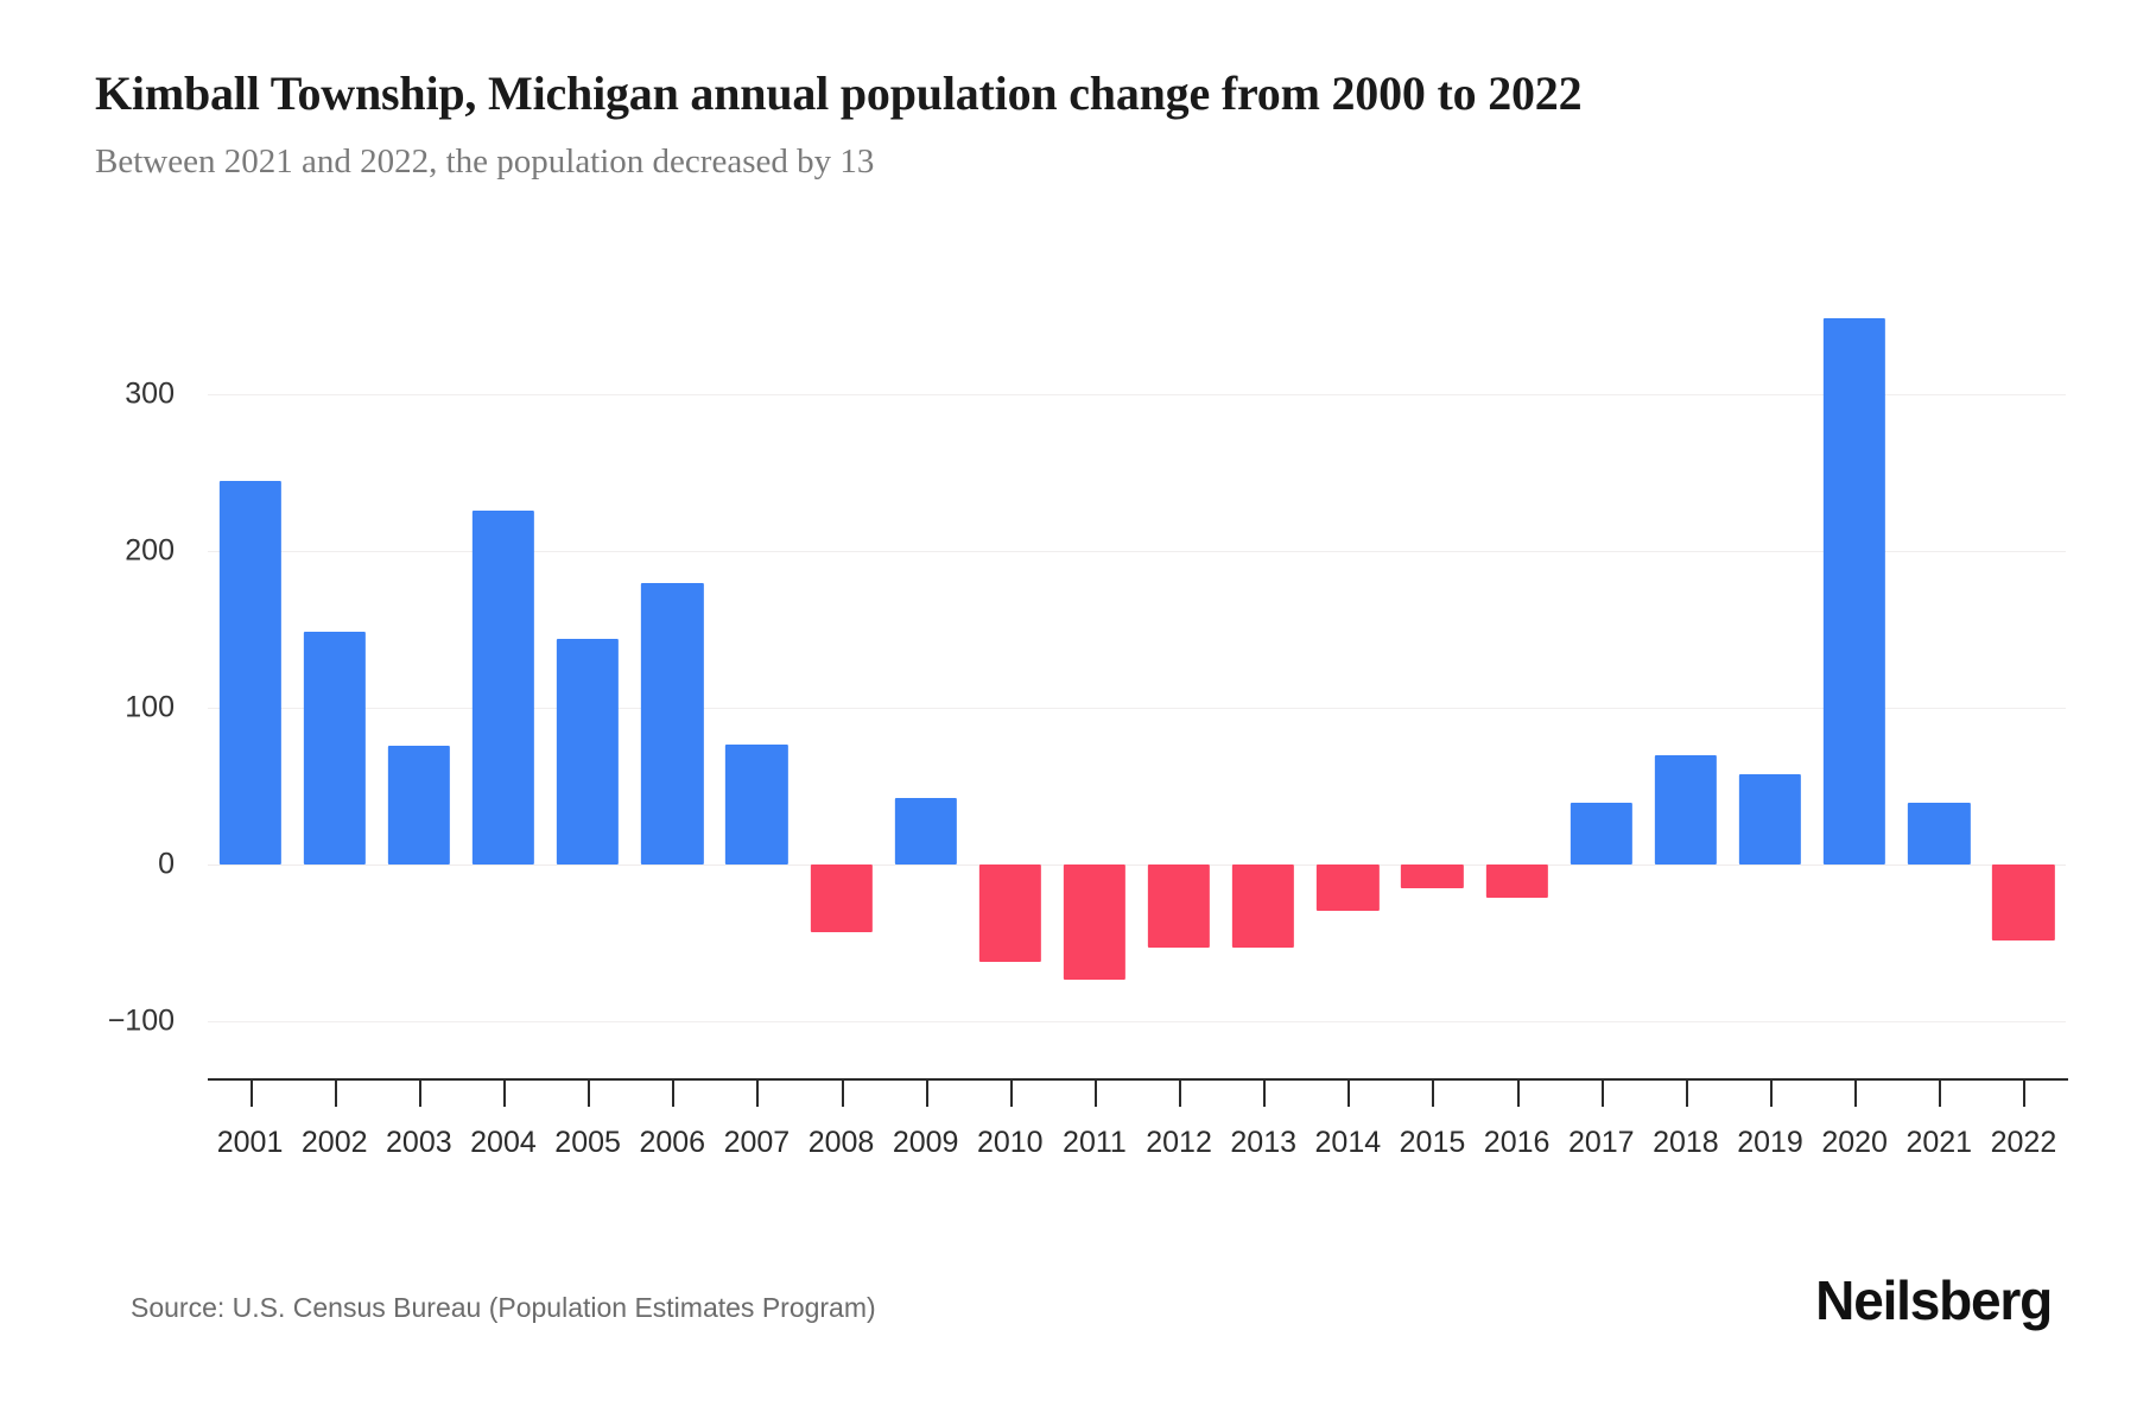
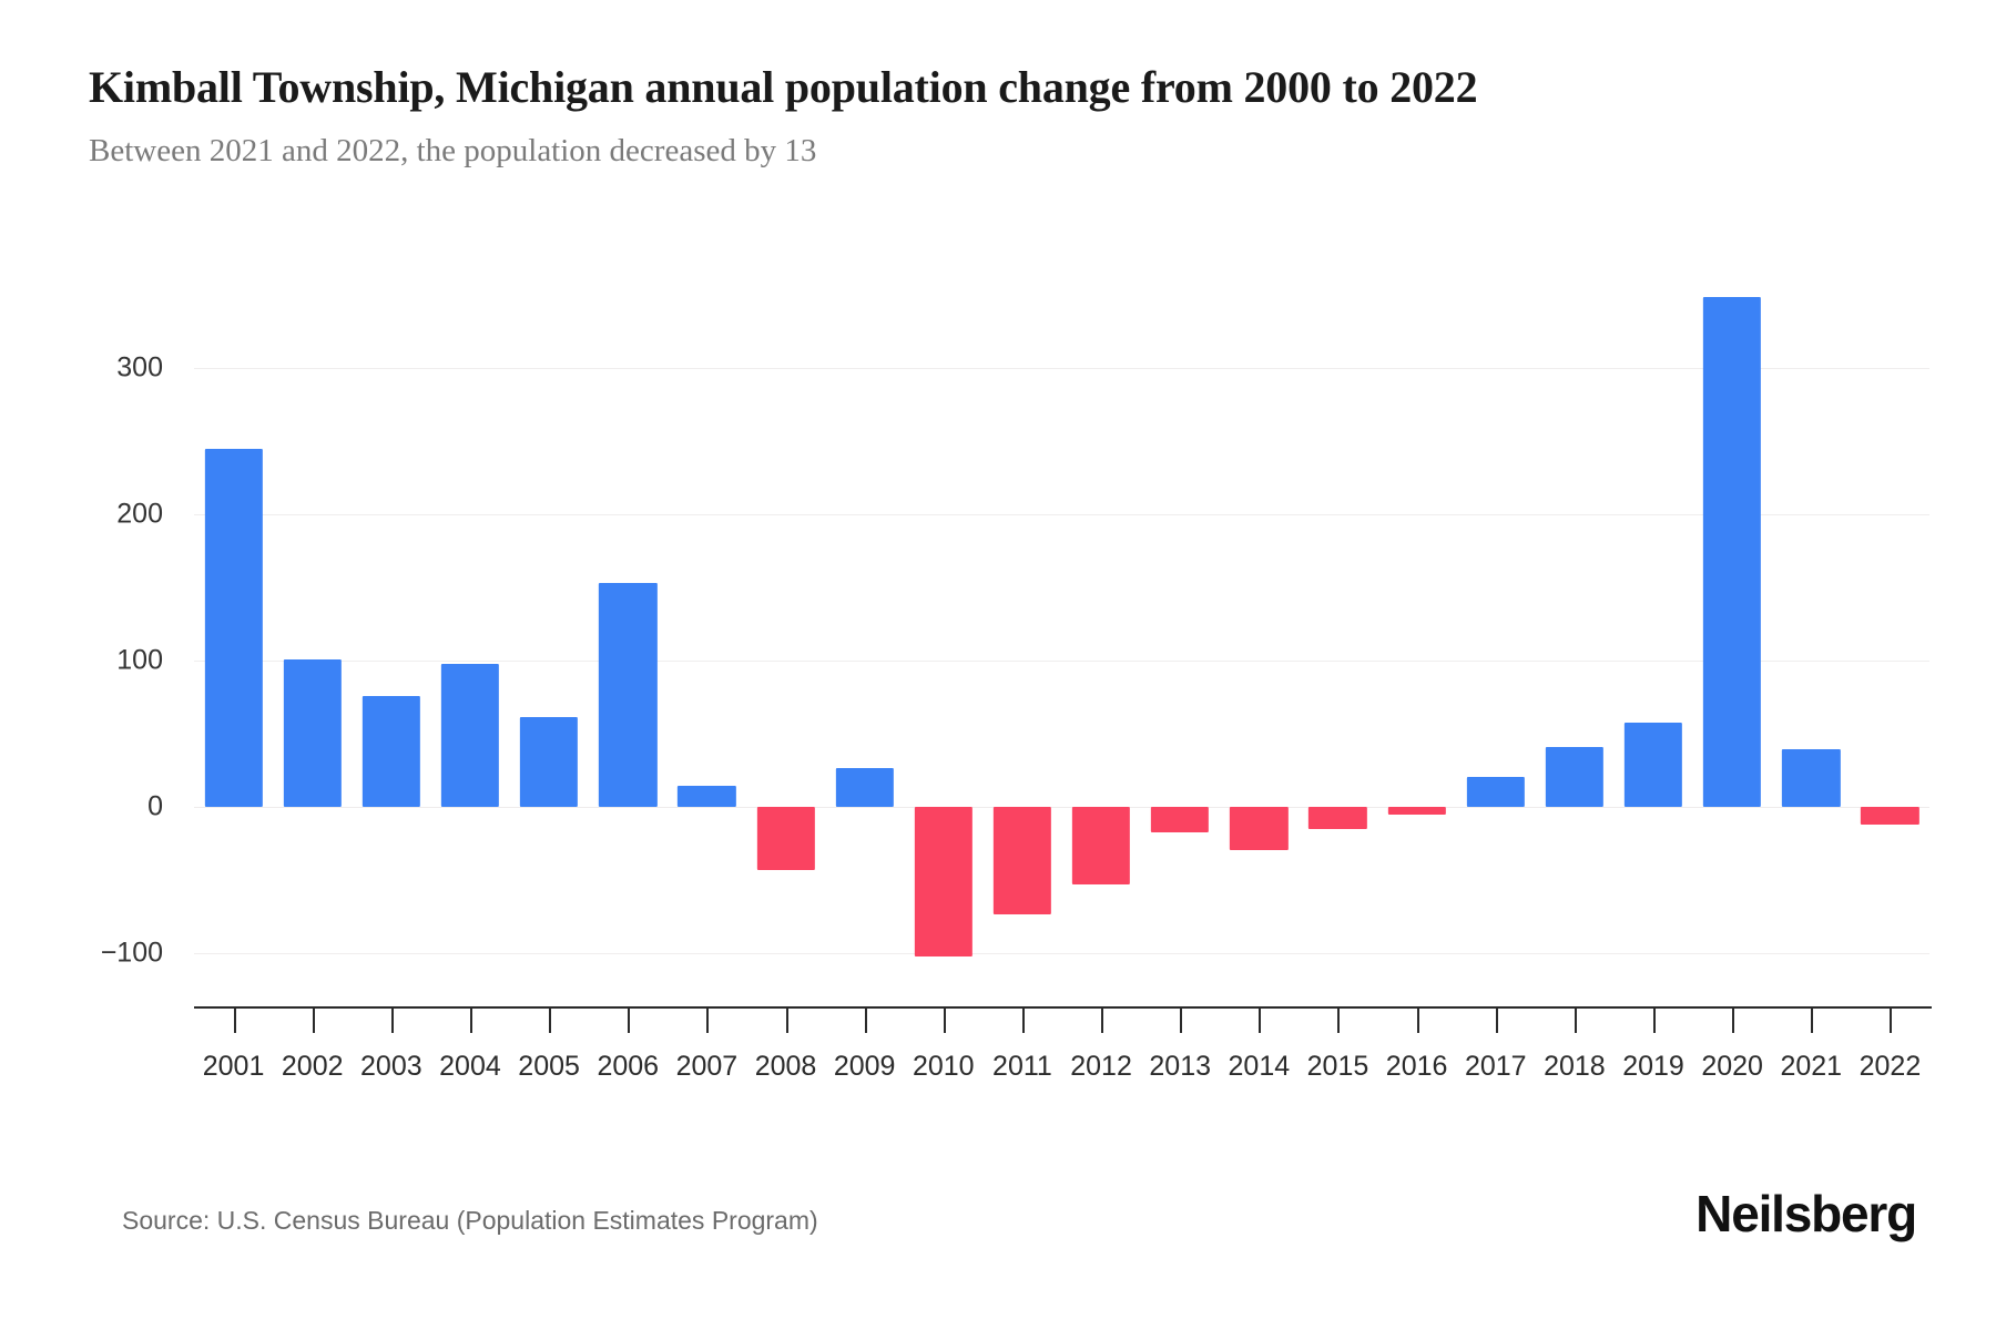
2002: 149 -> 101
2004: 226 -> 98
2005: 144 -> 62
2006: 180 -> 153
2007: 77 -> 15
2009: 43 -> 27
2010: -62 -> -102
2013: -53 -> -17
2016: -21 -> -5
2017: 40 -> 21
2018: 70 -> 41
2022: -48 -> -12
